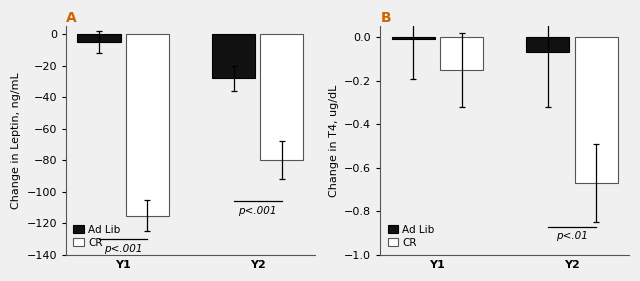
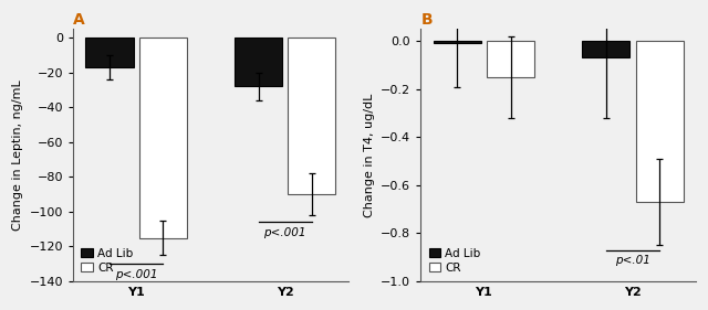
A/Ad Lib/Y1: -5 -> -17
A/CR/Y2: -80 -> -90
